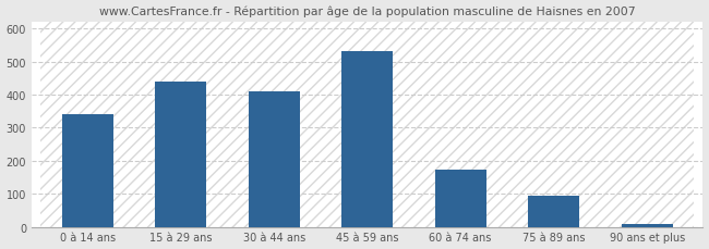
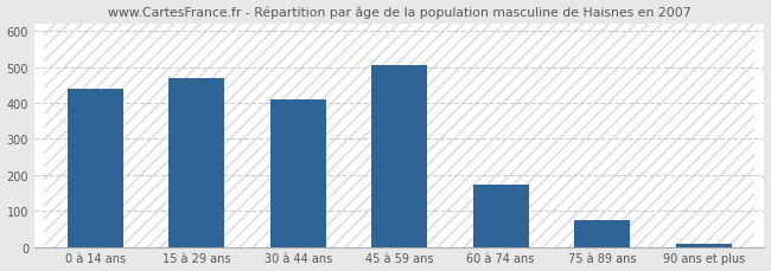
0 à 14 ans: 340 -> 440
15 à 29 ans: 440 -> 468
45 à 59 ans: 530 -> 505
75 à 89 ans: 95 -> 75
